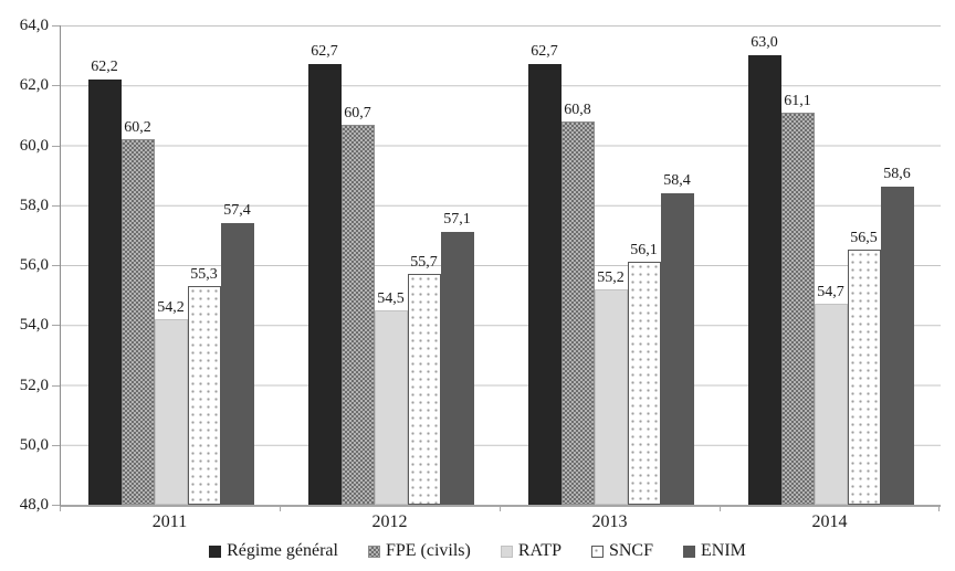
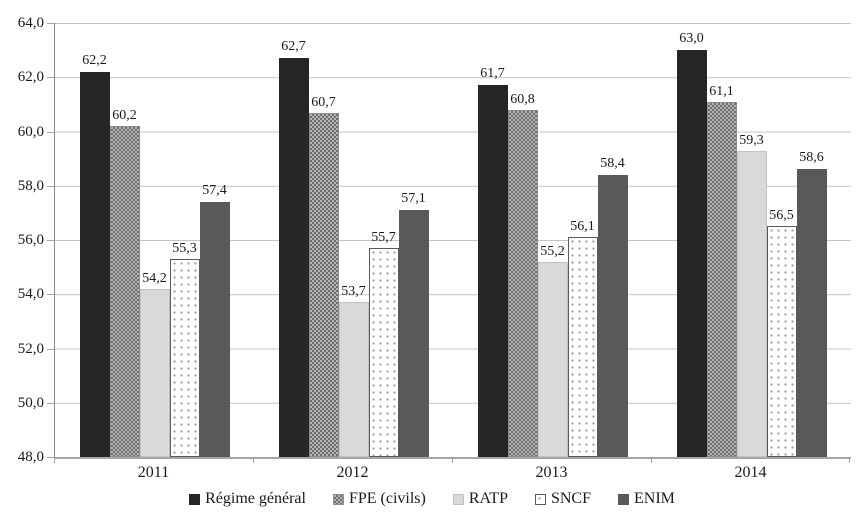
RATP/2012: 54,5 -> 53,7
Régime général/2013: 62,7 -> 61,7
RATP/2014: 54,7 -> 59,3
